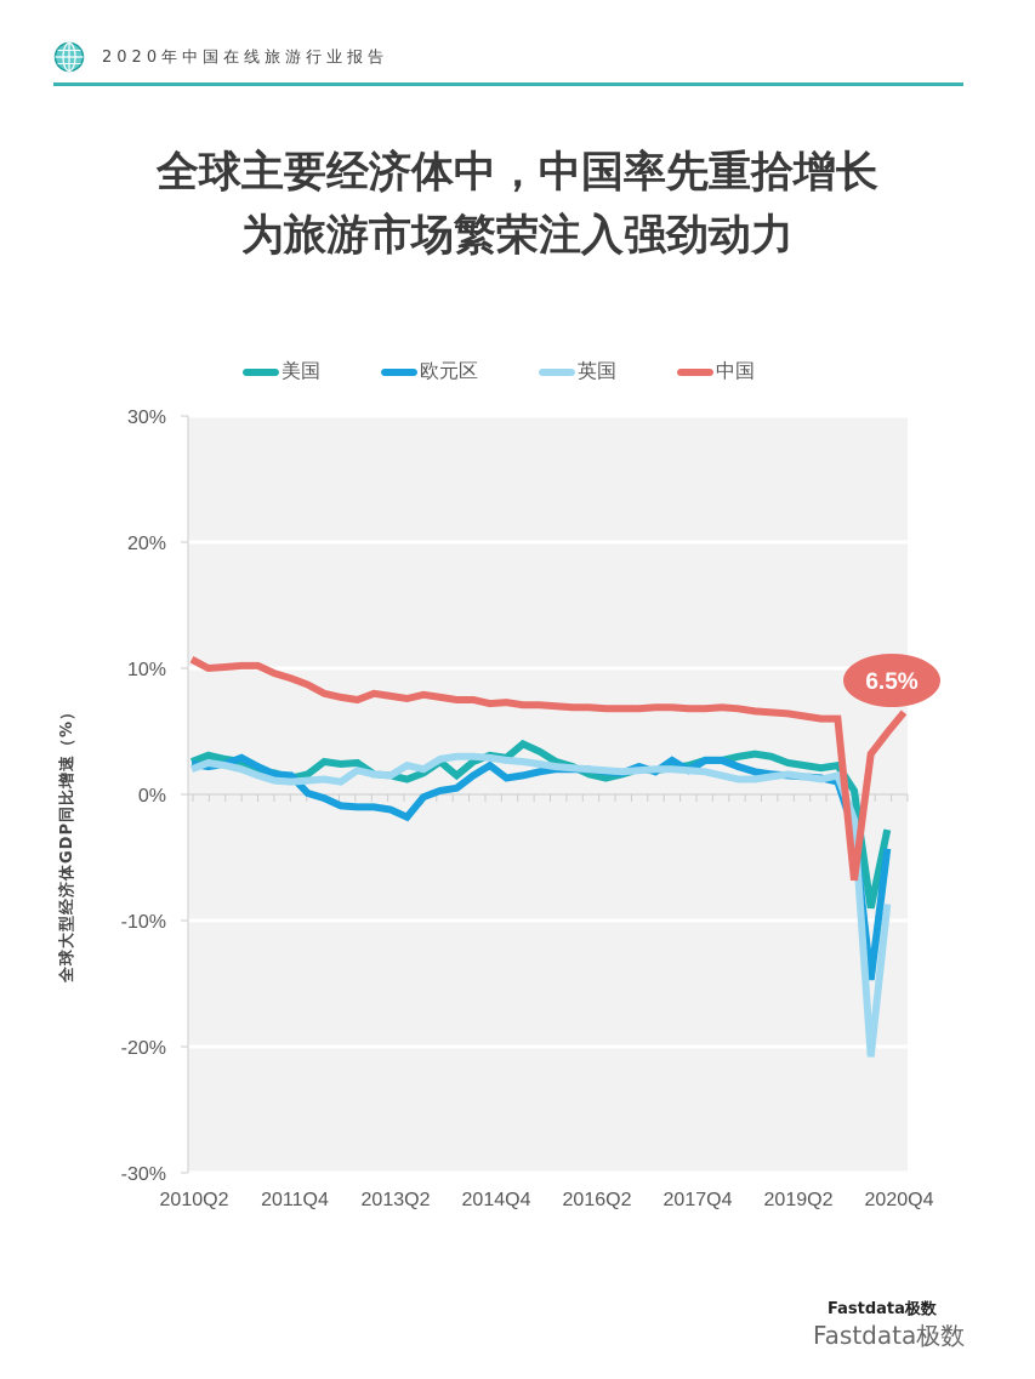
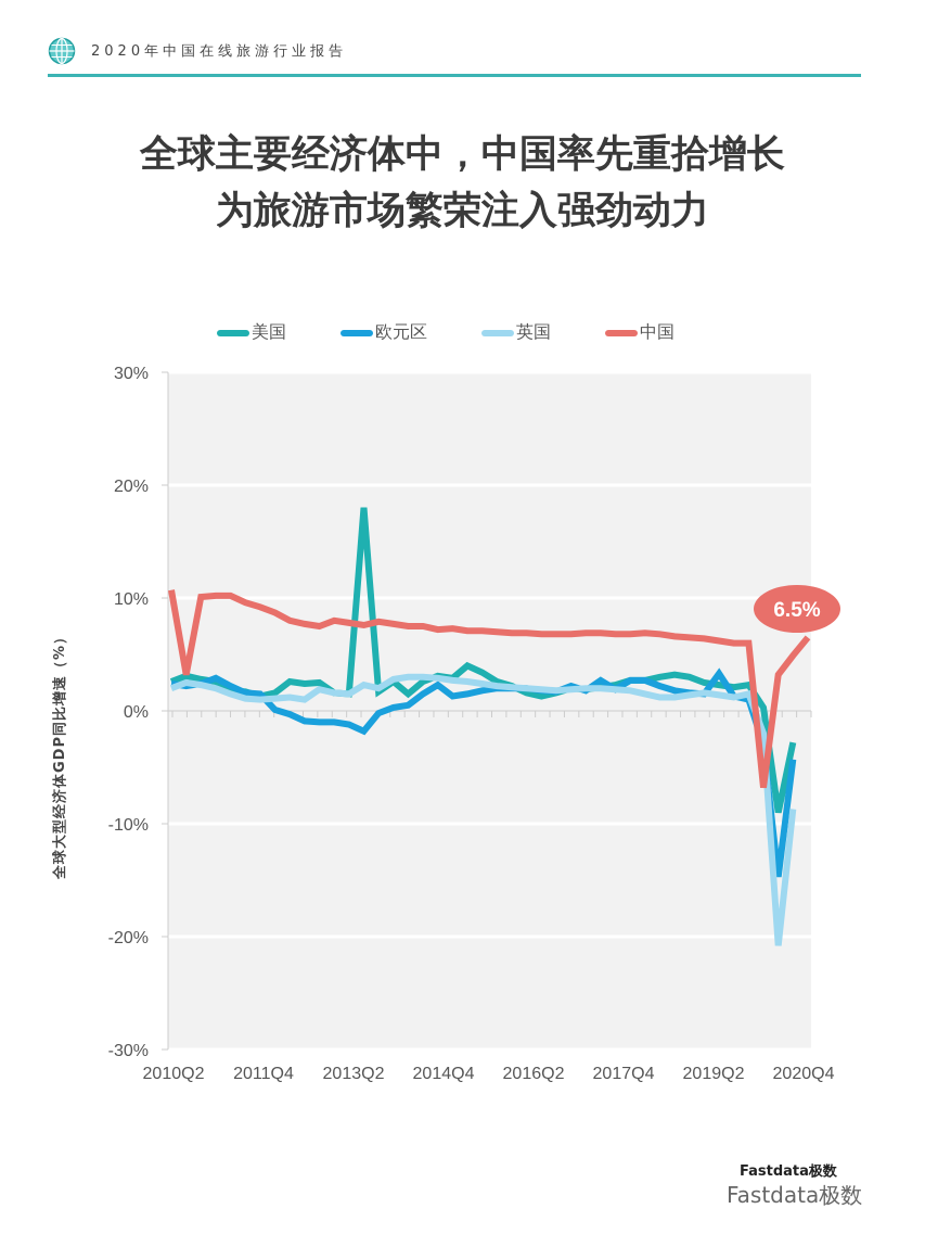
中国/2010Q2: 10.0% -> 3.2%
美国/2013Q2: 1.2% -> 18.0%
欧元区/2019Q2: 1.4% -> 3.3%
